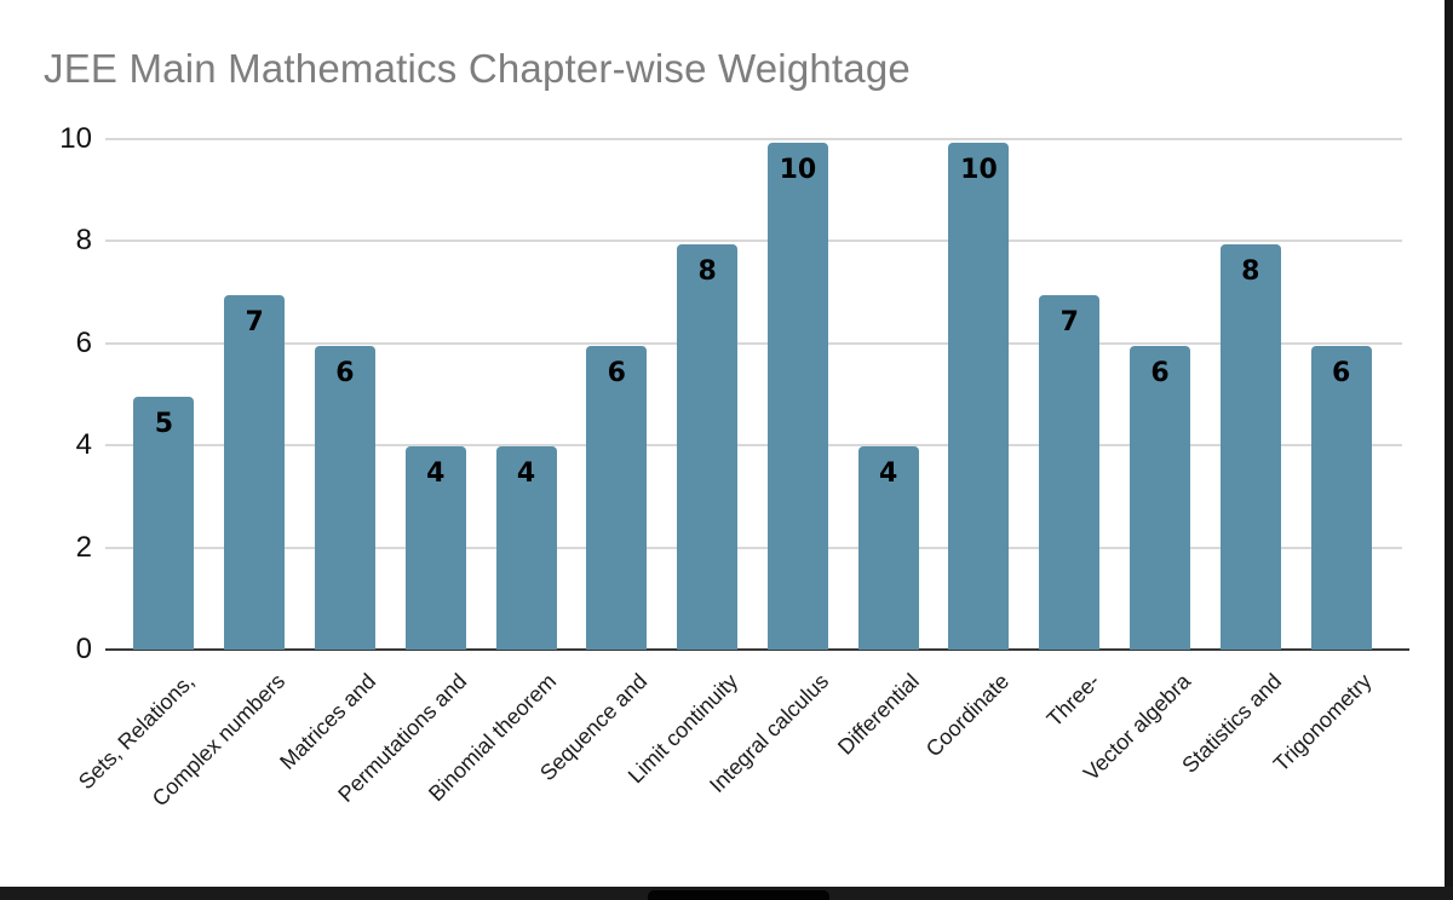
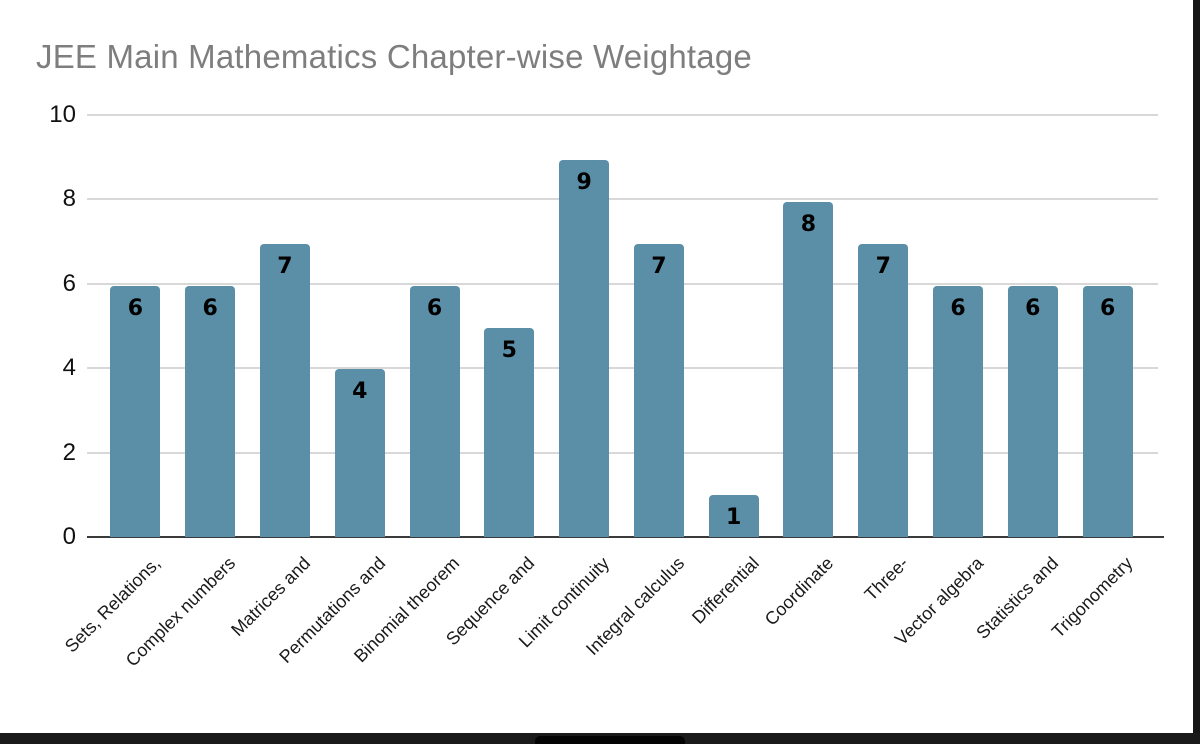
Sets, Relations,: 5 -> 6
Complex numbers: 7 -> 6
Matrices and: 6 -> 7
Binomial theorem: 4 -> 6
Sequence and: 6 -> 5
Limit continuity: 8 -> 9
Integral calculus: 10 -> 7
Differential: 4 -> 1
Coordinate: 10 -> 8
Statistics and: 8 -> 6
